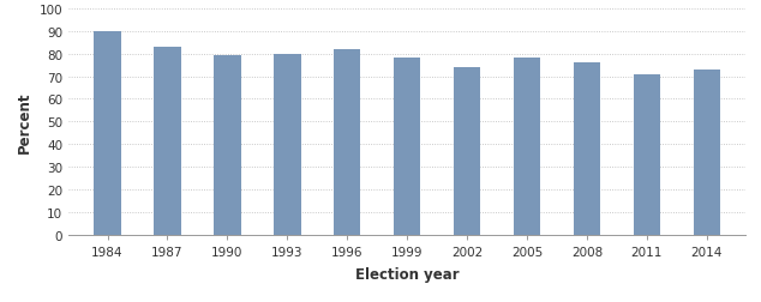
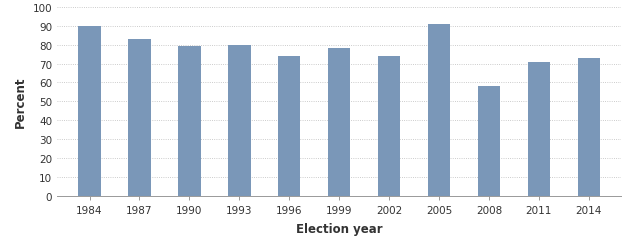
1996: 82 -> 74
2005: 78 -> 91
2008: 76 -> 58
